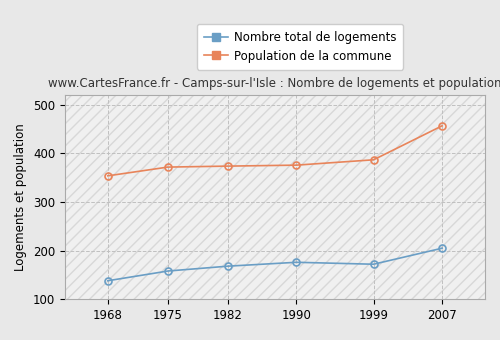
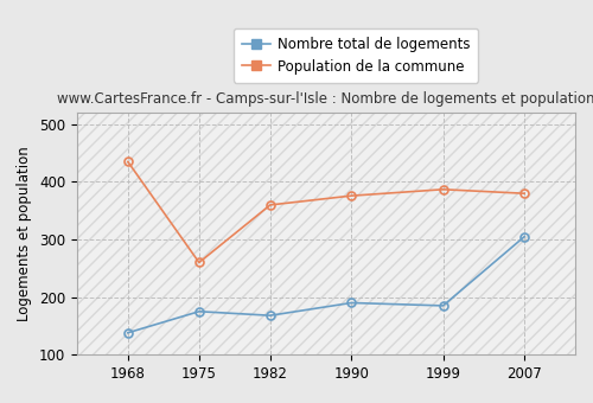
Population de la commune/1968: 354 -> 435
Nombre total de logements/1975: 158 -> 175
Population de la commune/1975: 372 -> 260
Population de la commune/1982: 374 -> 360
Nombre total de logements/1990: 176 -> 190
Nombre total de logements/1999: 172 -> 185
Nombre total de logements/2007: 205 -> 305
Population de la commune/2007: 457 -> 380
